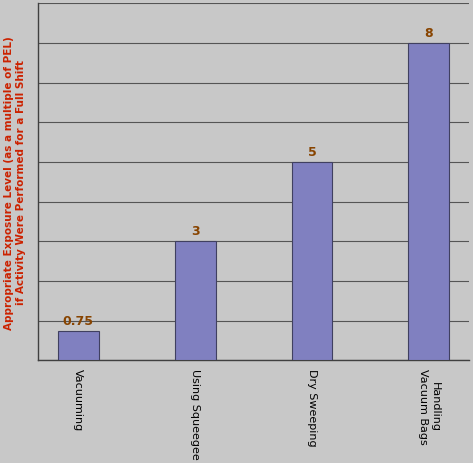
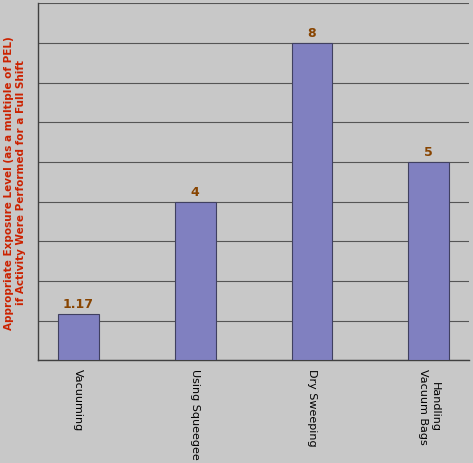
Vacuuming: 0.75 -> 1.17
Using Squeegee: 3 -> 4
Dry Sweeping: 5 -> 8
Handling Vacuum Bags: 8 -> 5
